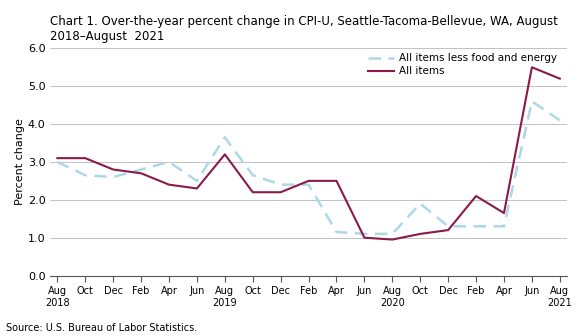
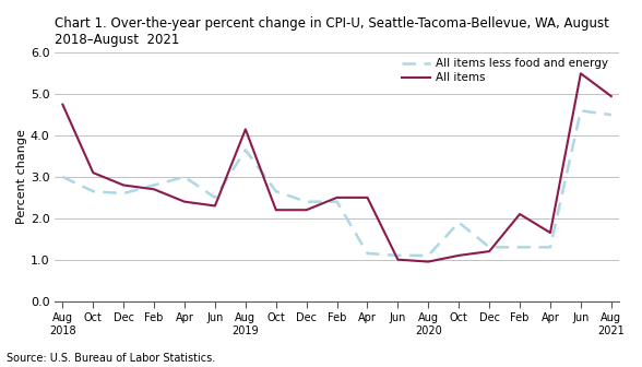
All items/Aug 2018: 3.10 -> 4.75
All items/Aug 2019: 3.20 -> 4.15
All items/Aug 2021: 5.20 -> 4.95
All items less food and energy/Aug 2021: 4.10 -> 4.50
